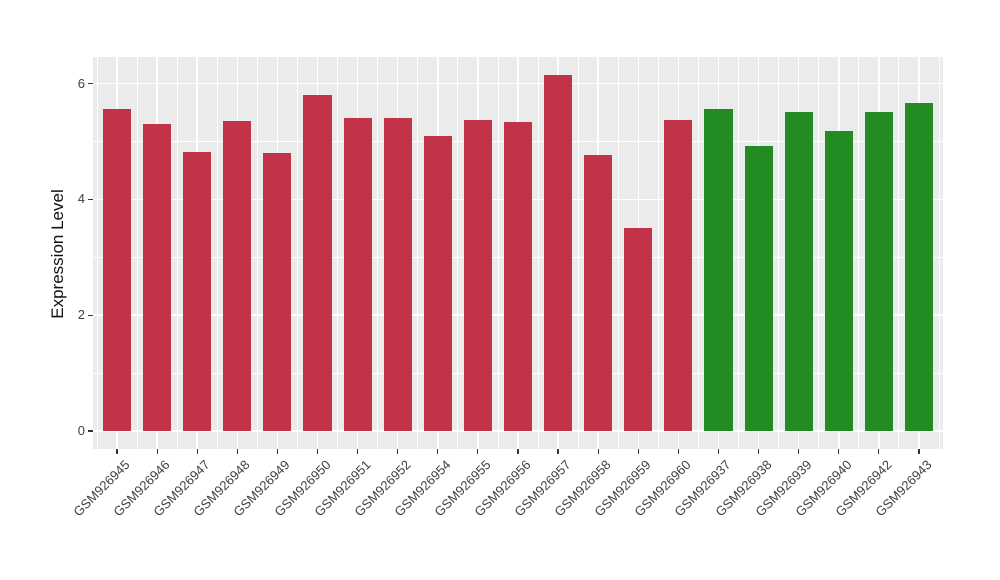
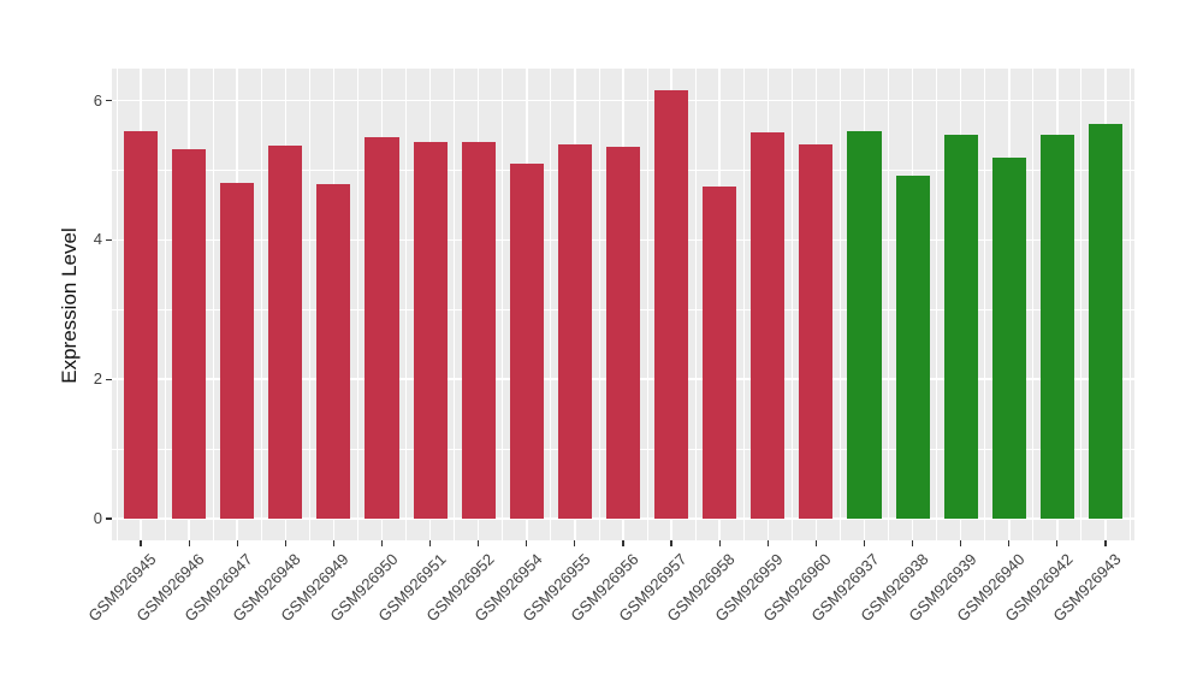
GSM926950: 5.8 -> 5.5
GSM926959: 3.5 -> 5.5
